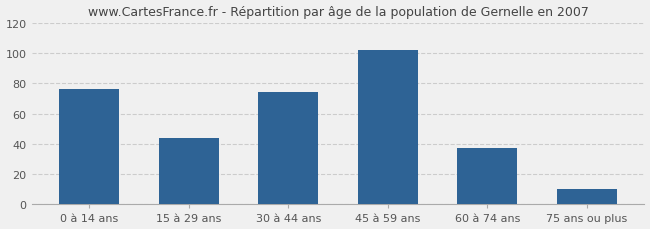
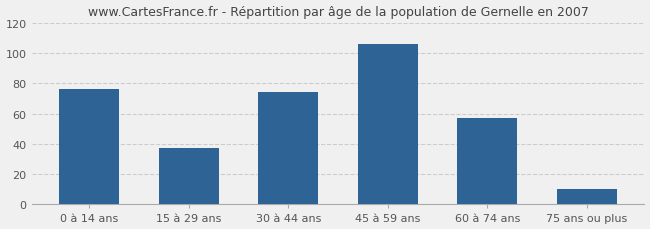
15 à 29 ans: 44 -> 37
45 à 59 ans: 102 -> 106
60 à 74 ans: 37 -> 57
